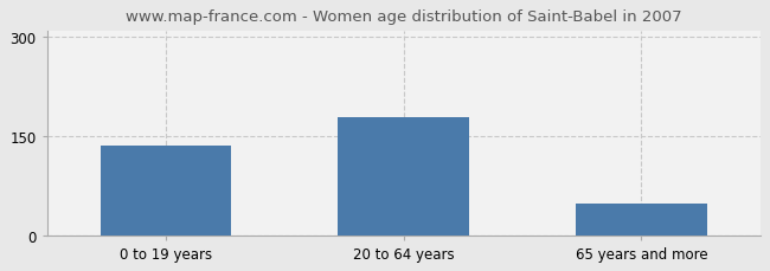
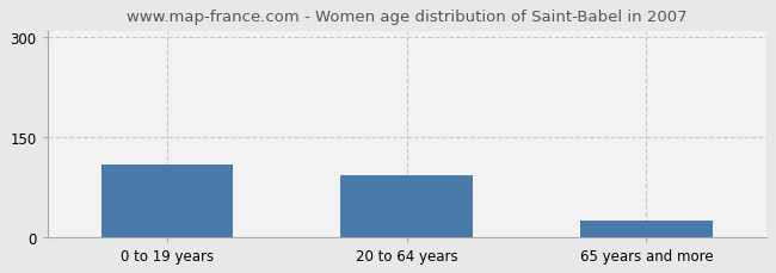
0 to 19 years: 135 -> 108
20 to 64 years: 178 -> 92
65 years and more: 47 -> 24
